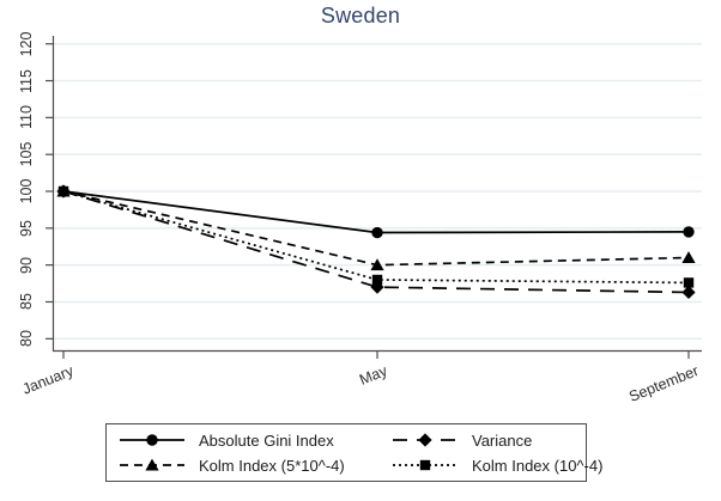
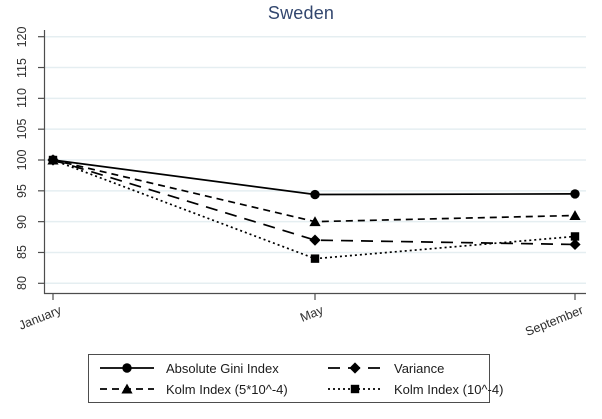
Kolm Index (10^-4)/May: 88 -> 84
